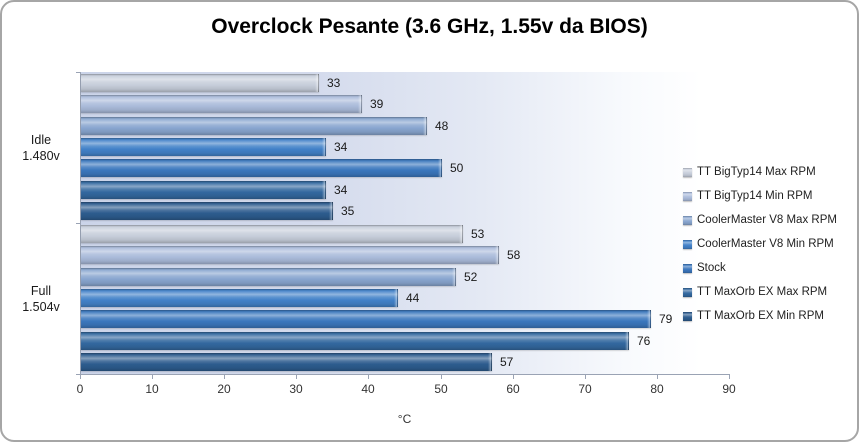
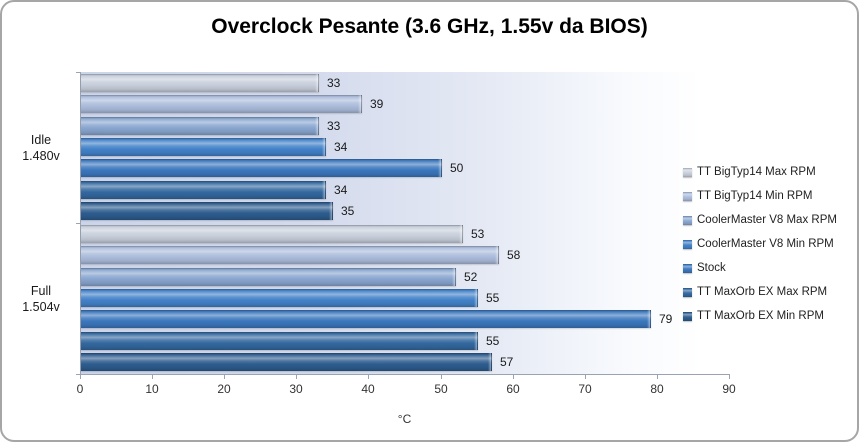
CoolerMaster V8 Max RPM/Idle 1.480v: 48 -> 33
CoolerMaster V8 Min RPM/Full 1.504v: 44 -> 55
TT MaxOrb EX Max RPM/Full 1.504v: 76 -> 55
